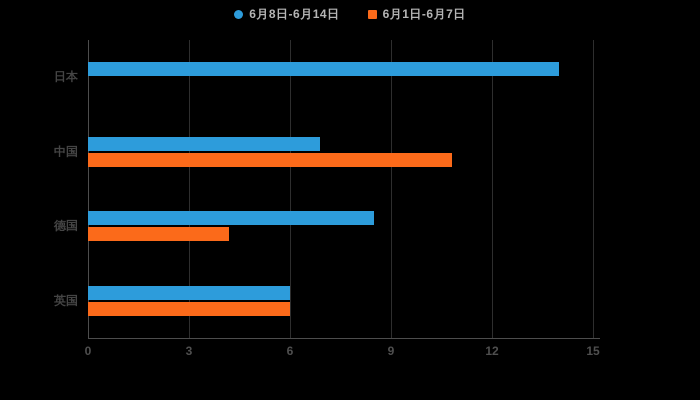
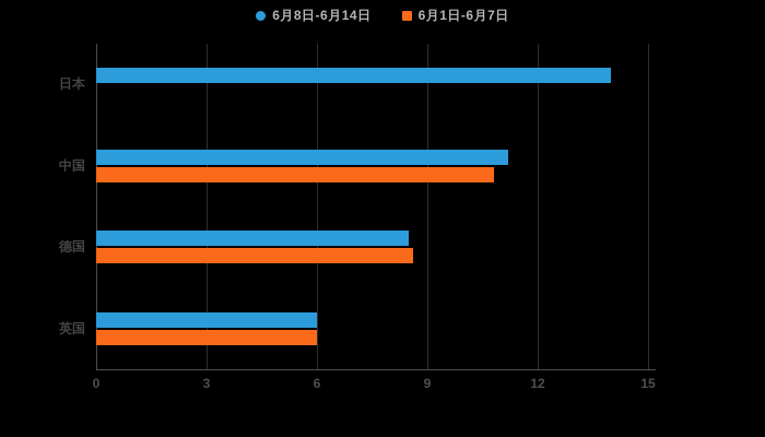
6月8日-6月14日/中国: 6.9 -> 11.2
6月1日-6月7日/德国: 4.2 -> 8.6
